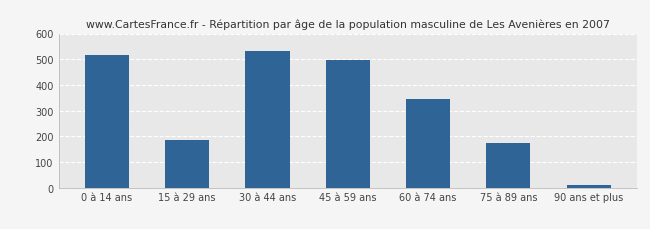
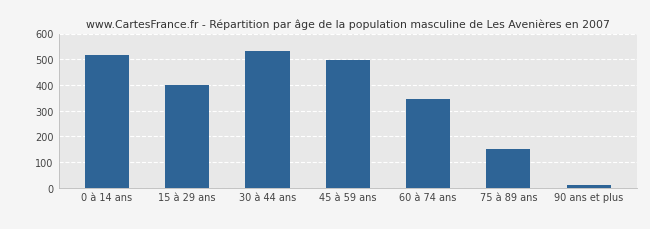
15 à 29 ans: 185 -> 398
75 à 89 ans: 175 -> 152
